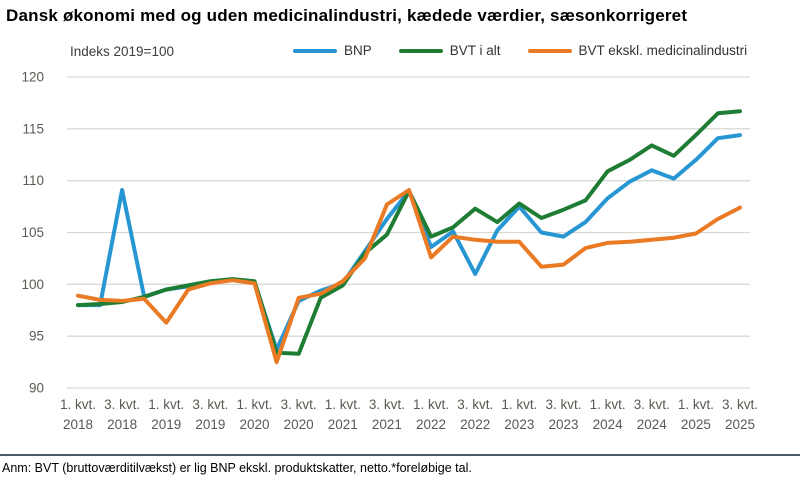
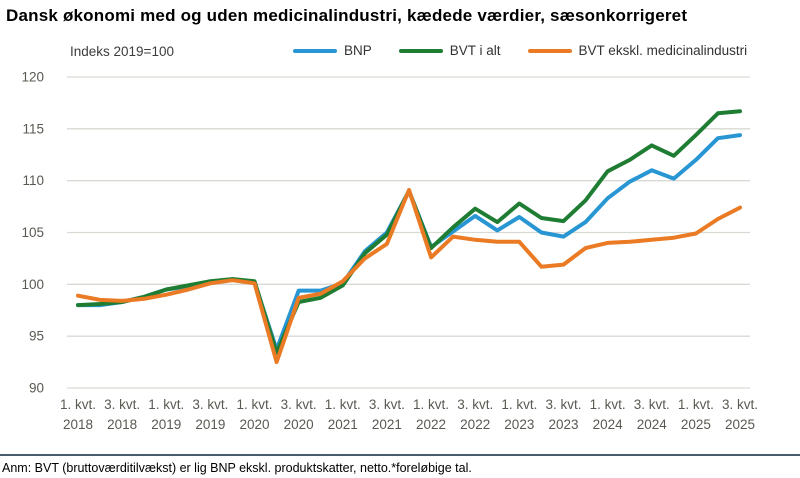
BNP/3. kvt. 2018: 109.1 -> 98.3
BVT ekskl. medicinalindustri/1. kvt. 2019: 96.3 -> 99.0
BNP/3. kvt. 2020: 98.4 -> 99.4
BVT i alt/3. kvt. 2020: 93.3 -> 98.3
BNP/3. kvt. 2021: 106.3 -> 105.0
BVT ekskl. medicinalindustri/3. kvt. 2021: 107.7 -> 103.9
BVT i alt/1. kvt. 2022: 104.6 -> 103.5
BNP/3. kvt. 2022: 101.0 -> 106.6
BNP/1. kvt. 2023: 107.5 -> 106.5
BVT i alt/3. kvt. 2023: 107.2 -> 106.1
